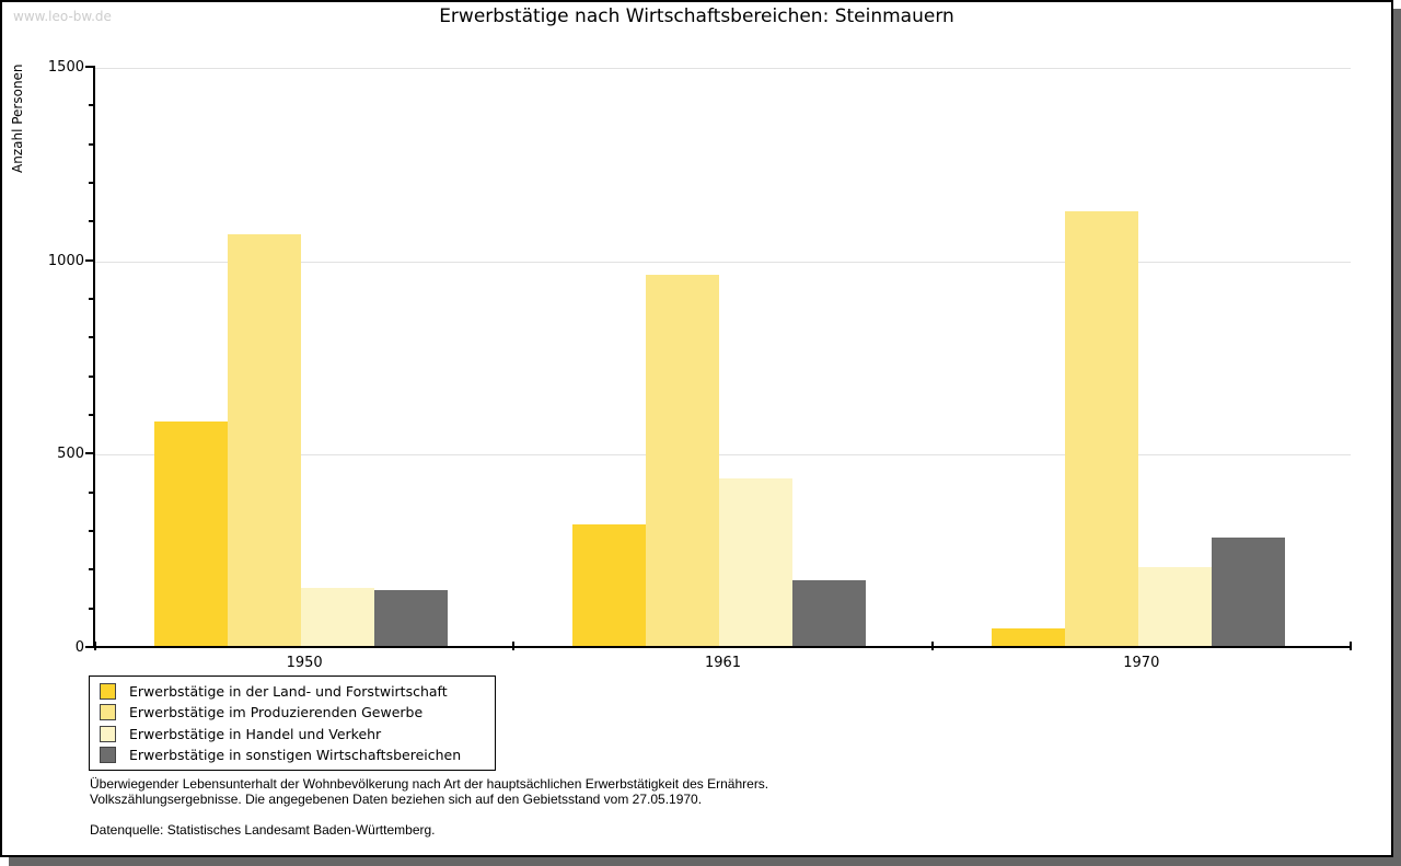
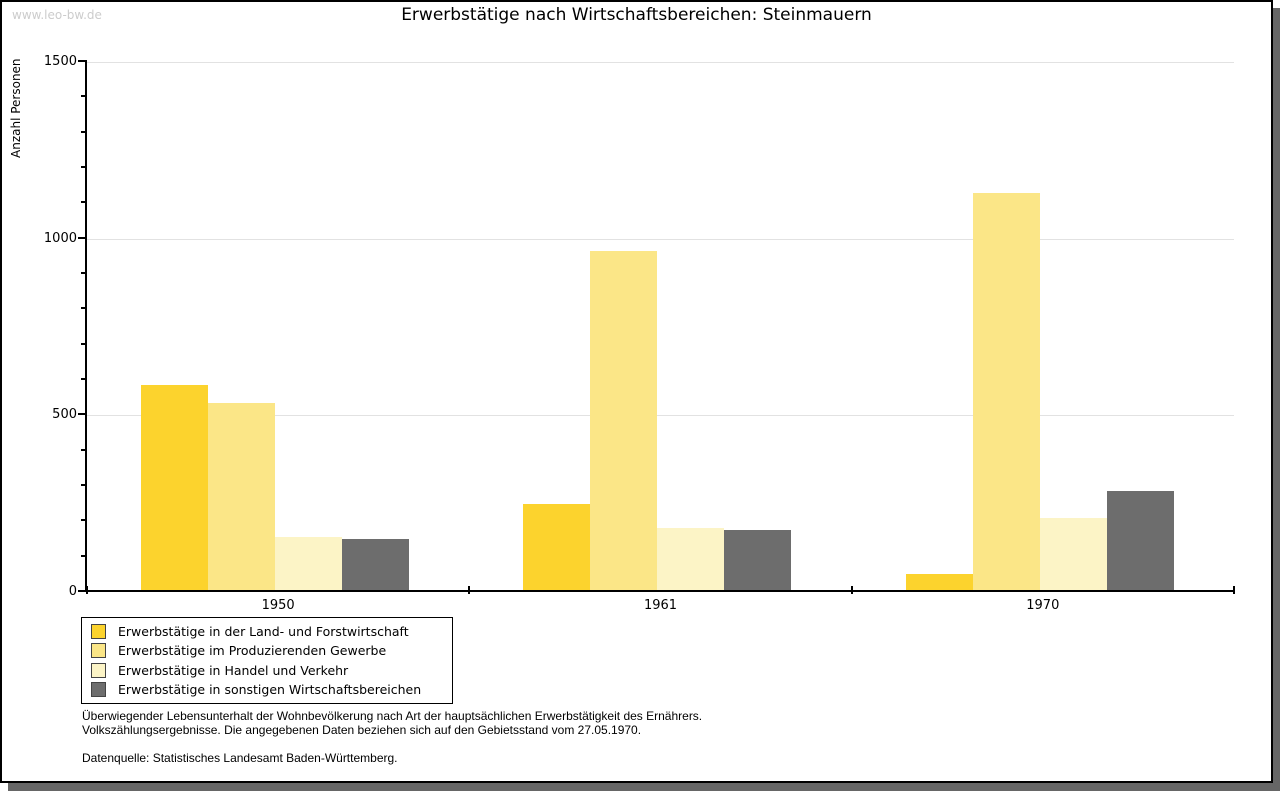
Erwerbstätige im Produzierenden Gewerbe/1950: 1070 -> 540
Erwerbstätige in der Land- und Forstwirtschaft/1961: 320 -> 250
Erwerbstätige in Handel und Verkehr/1961: 440 -> 180
